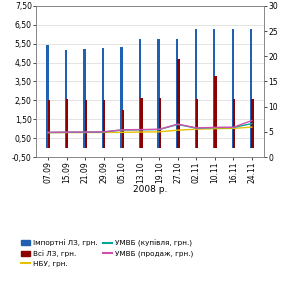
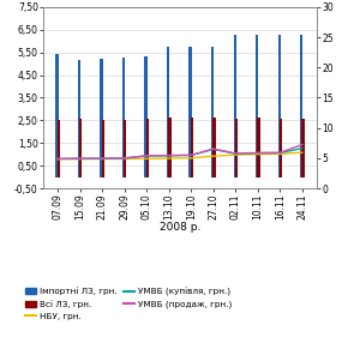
Всі ЛЗ, грн./05.10: 2,0 -> 2,5
Всі ЛЗ, грн./27.10: 4,7 -> 2,6
Всі ЛЗ, грн./10.11: 3,8 -> 2,6
